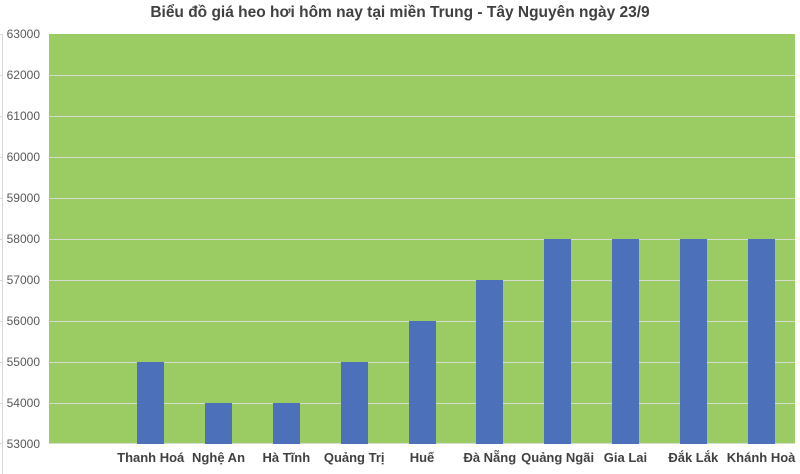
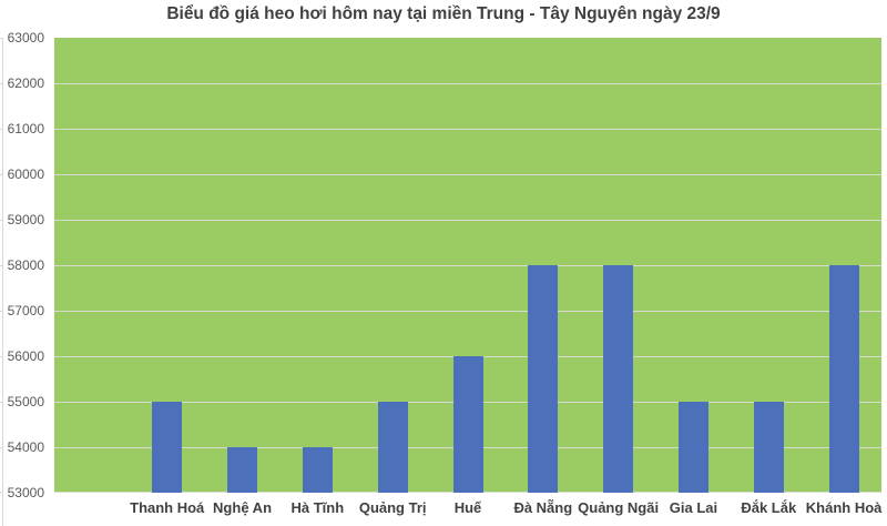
Đà Nẵng: 57000 -> 58000
Gia Lai: 58000 -> 55000
Đắk Lắk: 58000 -> 55000
